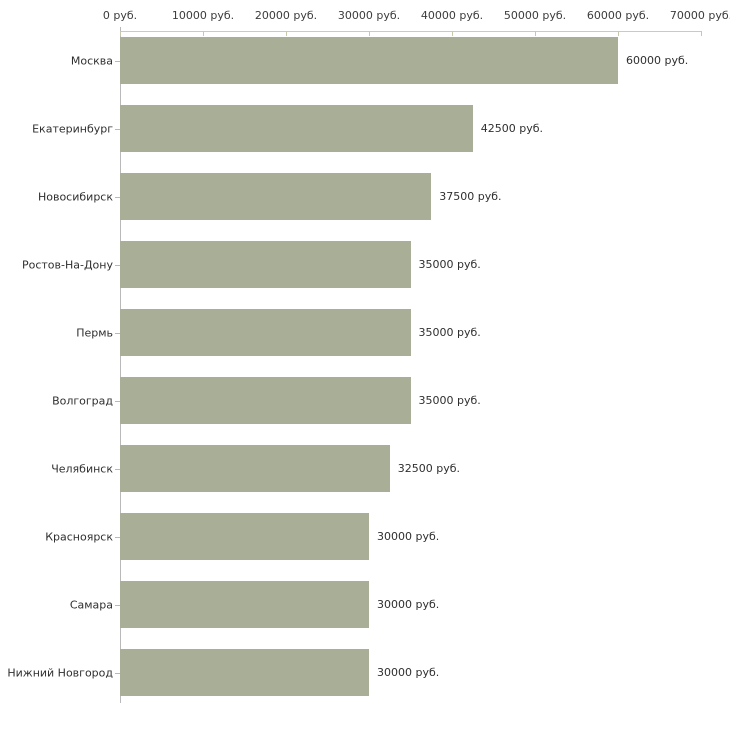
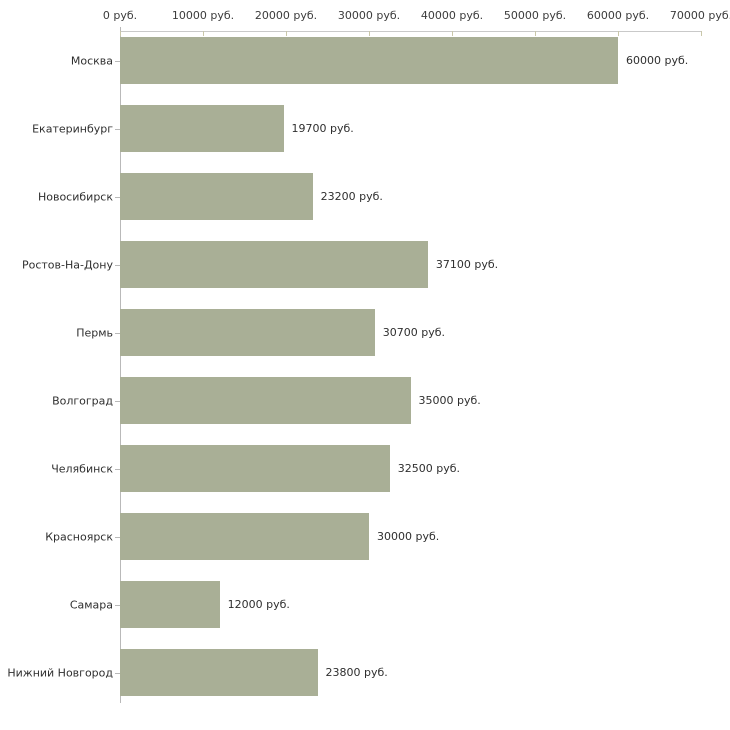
Екатеринбург: 42500 -> 19700
Новосибирск: 37500 -> 23200
Ростов-На-Дону: 35000 -> 37100
Пермь: 35000 -> 30700
Самара: 30000 -> 12000
Нижний Новгород: 30000 -> 23800
